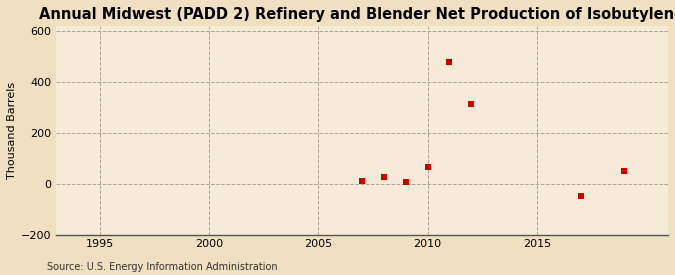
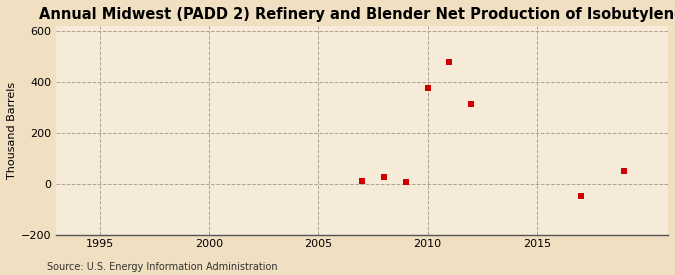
2010: 65 -> 375
